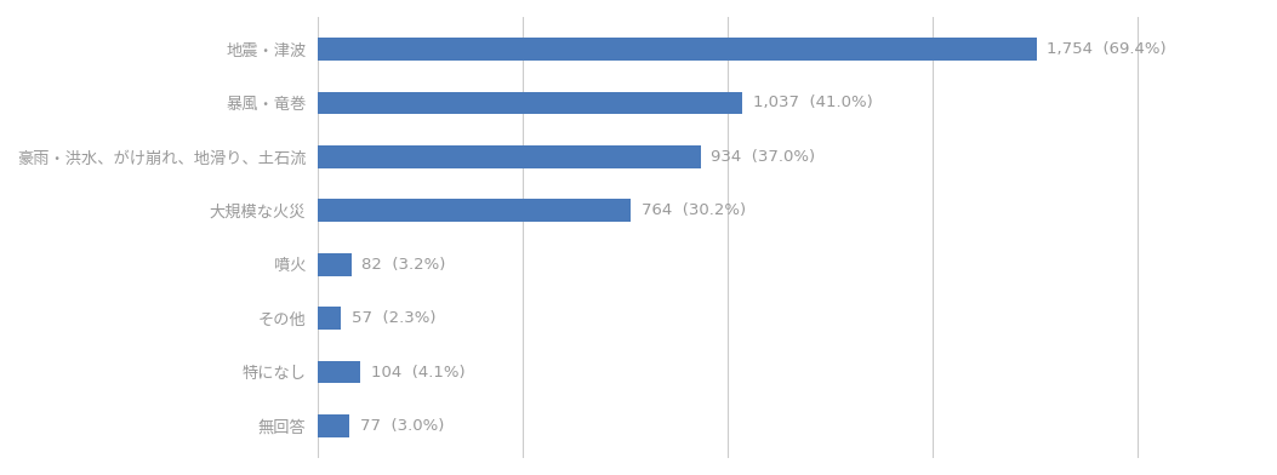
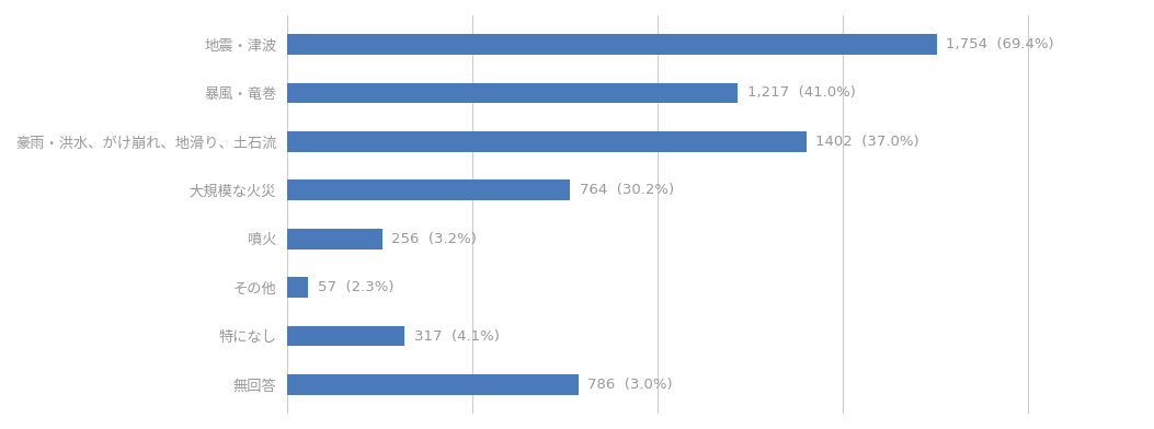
暴風・竜巻: 1,037 -> 1,217
豪雨・洪水、がけ崩れ、地滑り、土石流: 934 -> 1402
噴火: 82 -> 256
特になし: 104 -> 317
無回答: 77 -> 786
